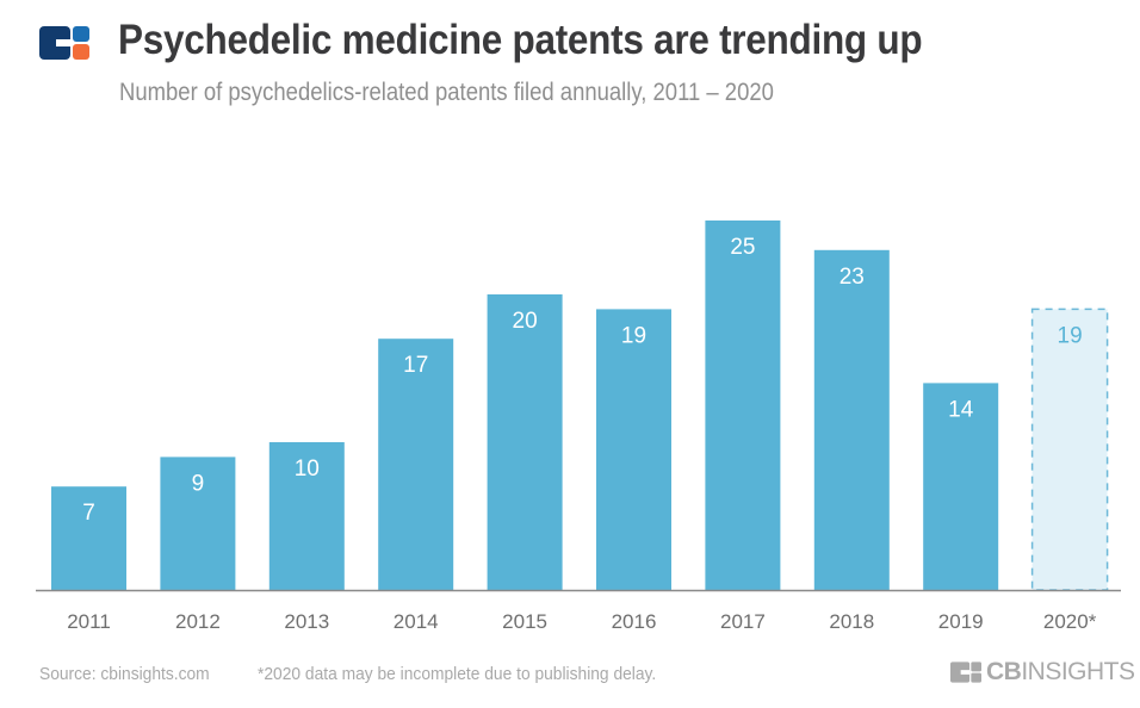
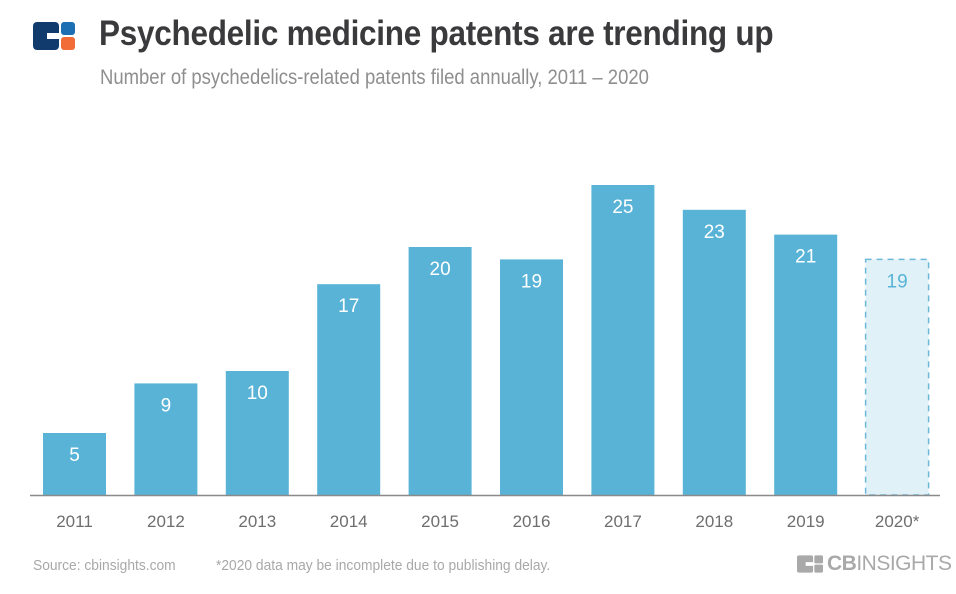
2011: 7 -> 5
2019: 14 -> 21
